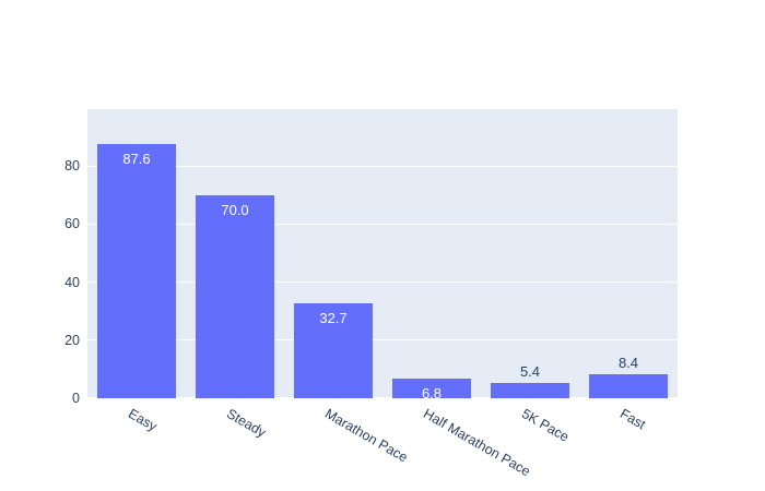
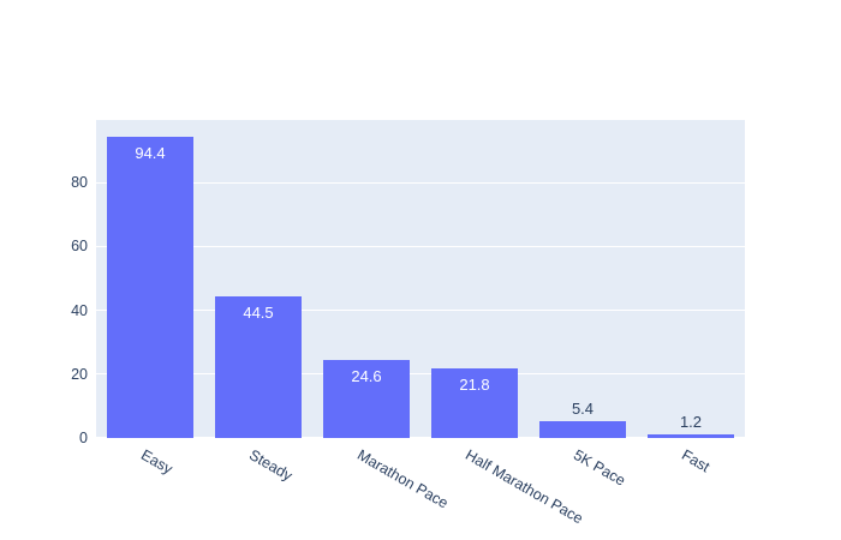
Easy: 87.6 -> 94.4
Steady: 70.0 -> 44.5
Marathon Pace: 32.7 -> 24.6
Half Marathon Pace: 6.8 -> 21.8
Fast: 8.4 -> 1.2
